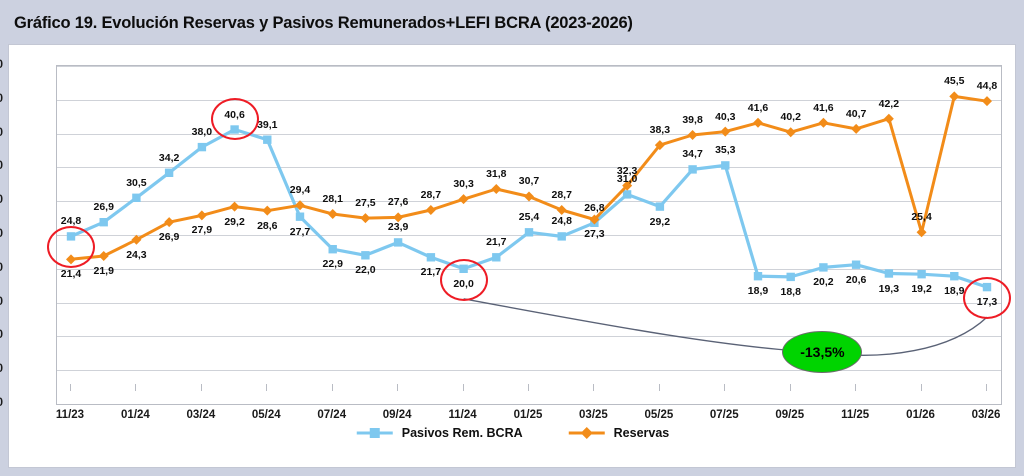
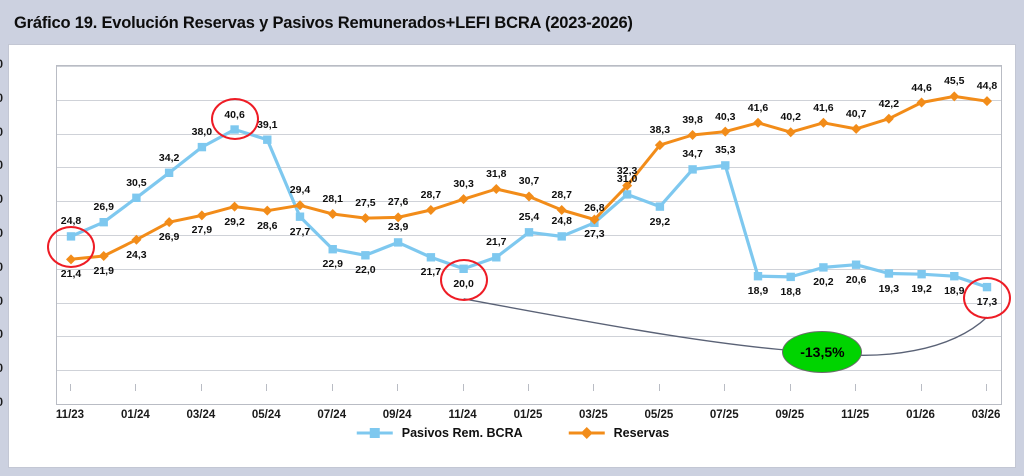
Reservas/01/26: 25,4 -> 44,6
